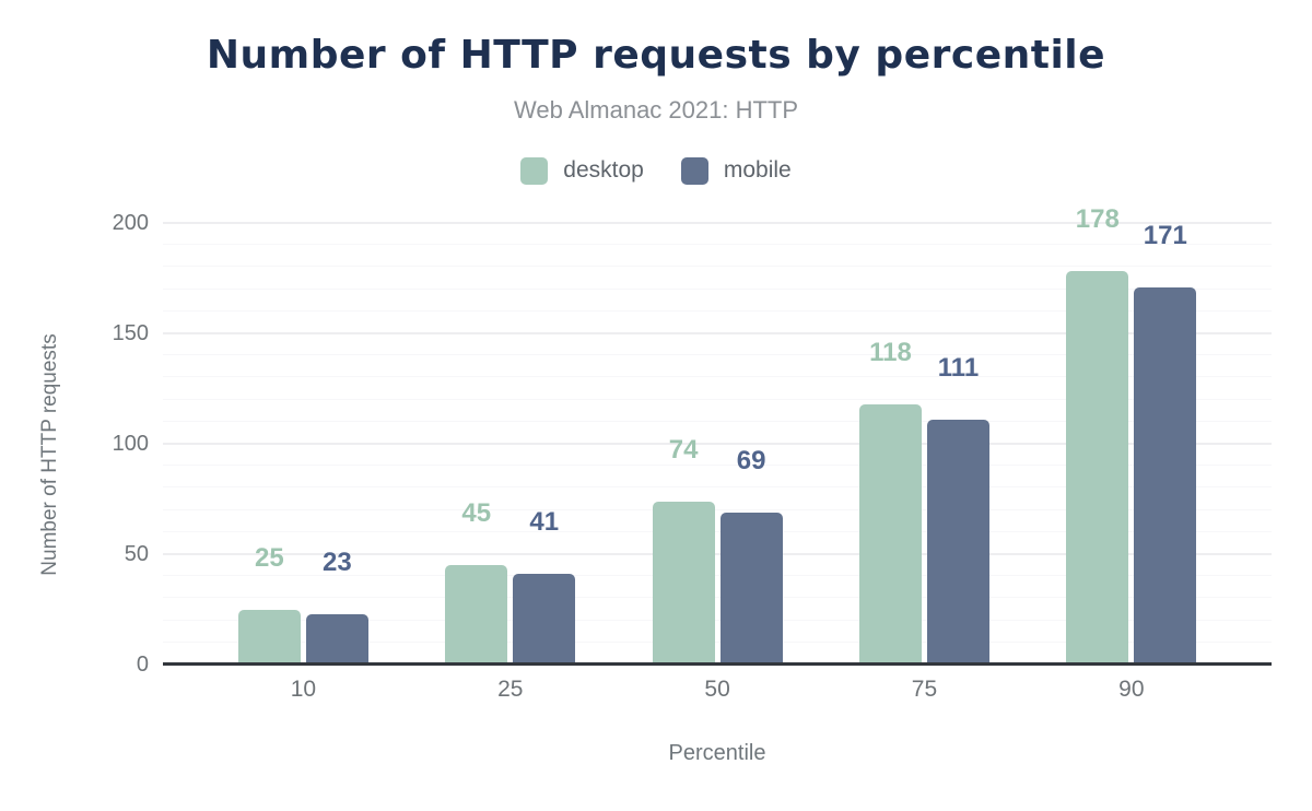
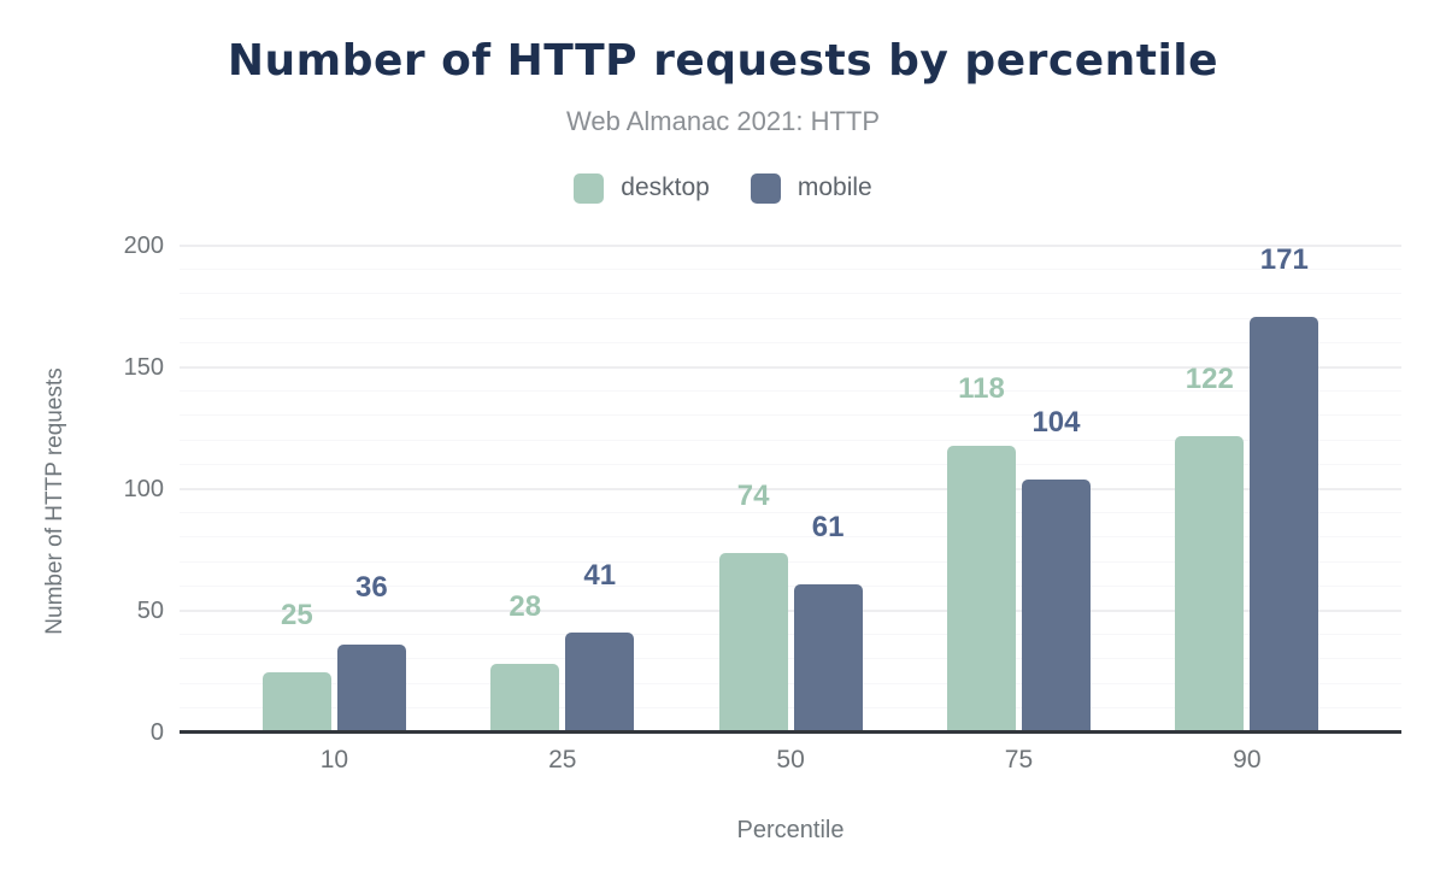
mobile/10: 23 -> 36
desktop/25: 45 -> 28
mobile/50: 69 -> 61
mobile/75: 111 -> 104
desktop/90: 178 -> 122
